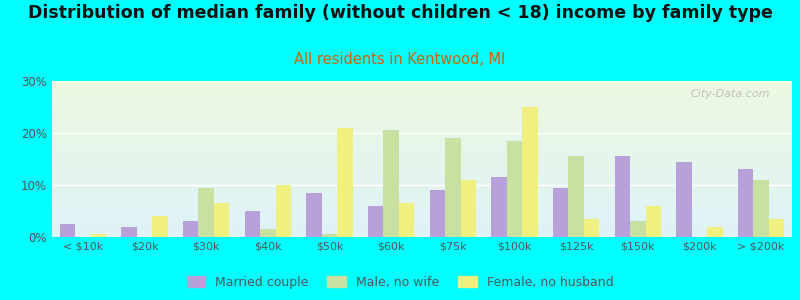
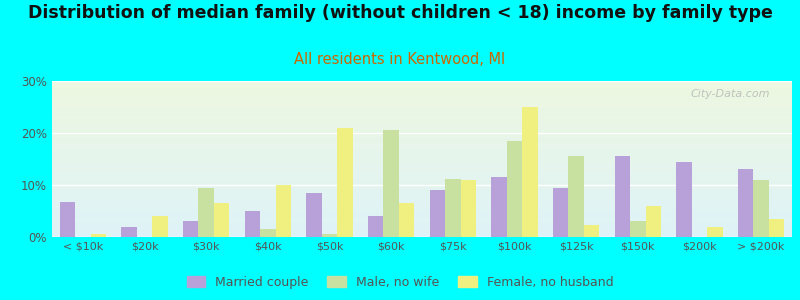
Married couple/< $10k: 2.5% -> 6.8%
Married couple/$60k: 6.0% -> 4.0%
Male, no wife/$75k: 19.0% -> 11.2%
Female, no husband/$125k: 3.5% -> 2.4%
